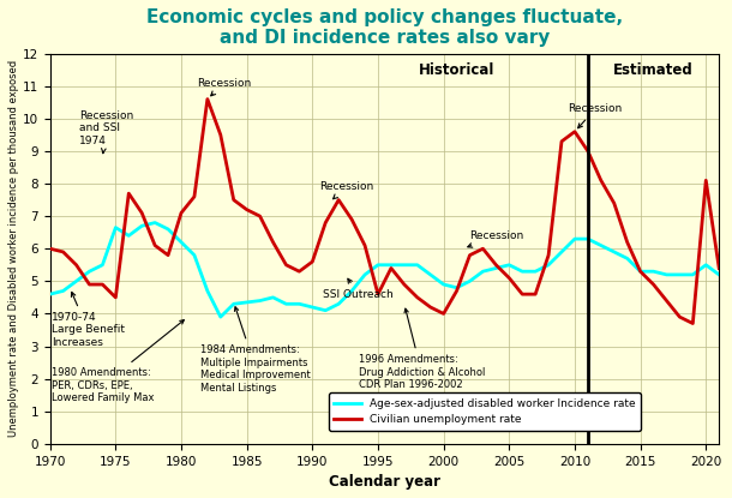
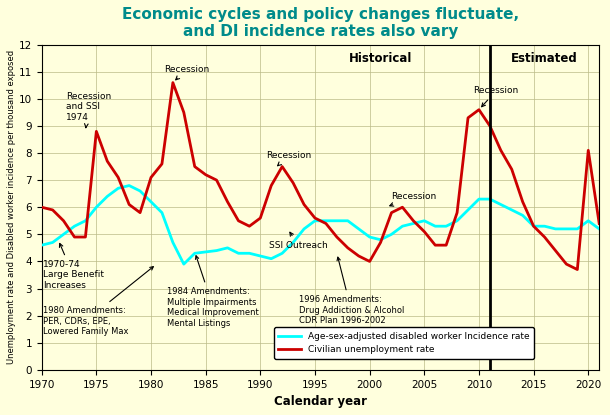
Age-sex-adjusted disabled worker Incidence rate/1975: 6.65 -> 6.00
Civilian unemployment rate/1975: 4.5 -> 8.8
Civilian unemployment rate/1995: 4.6 -> 5.6
